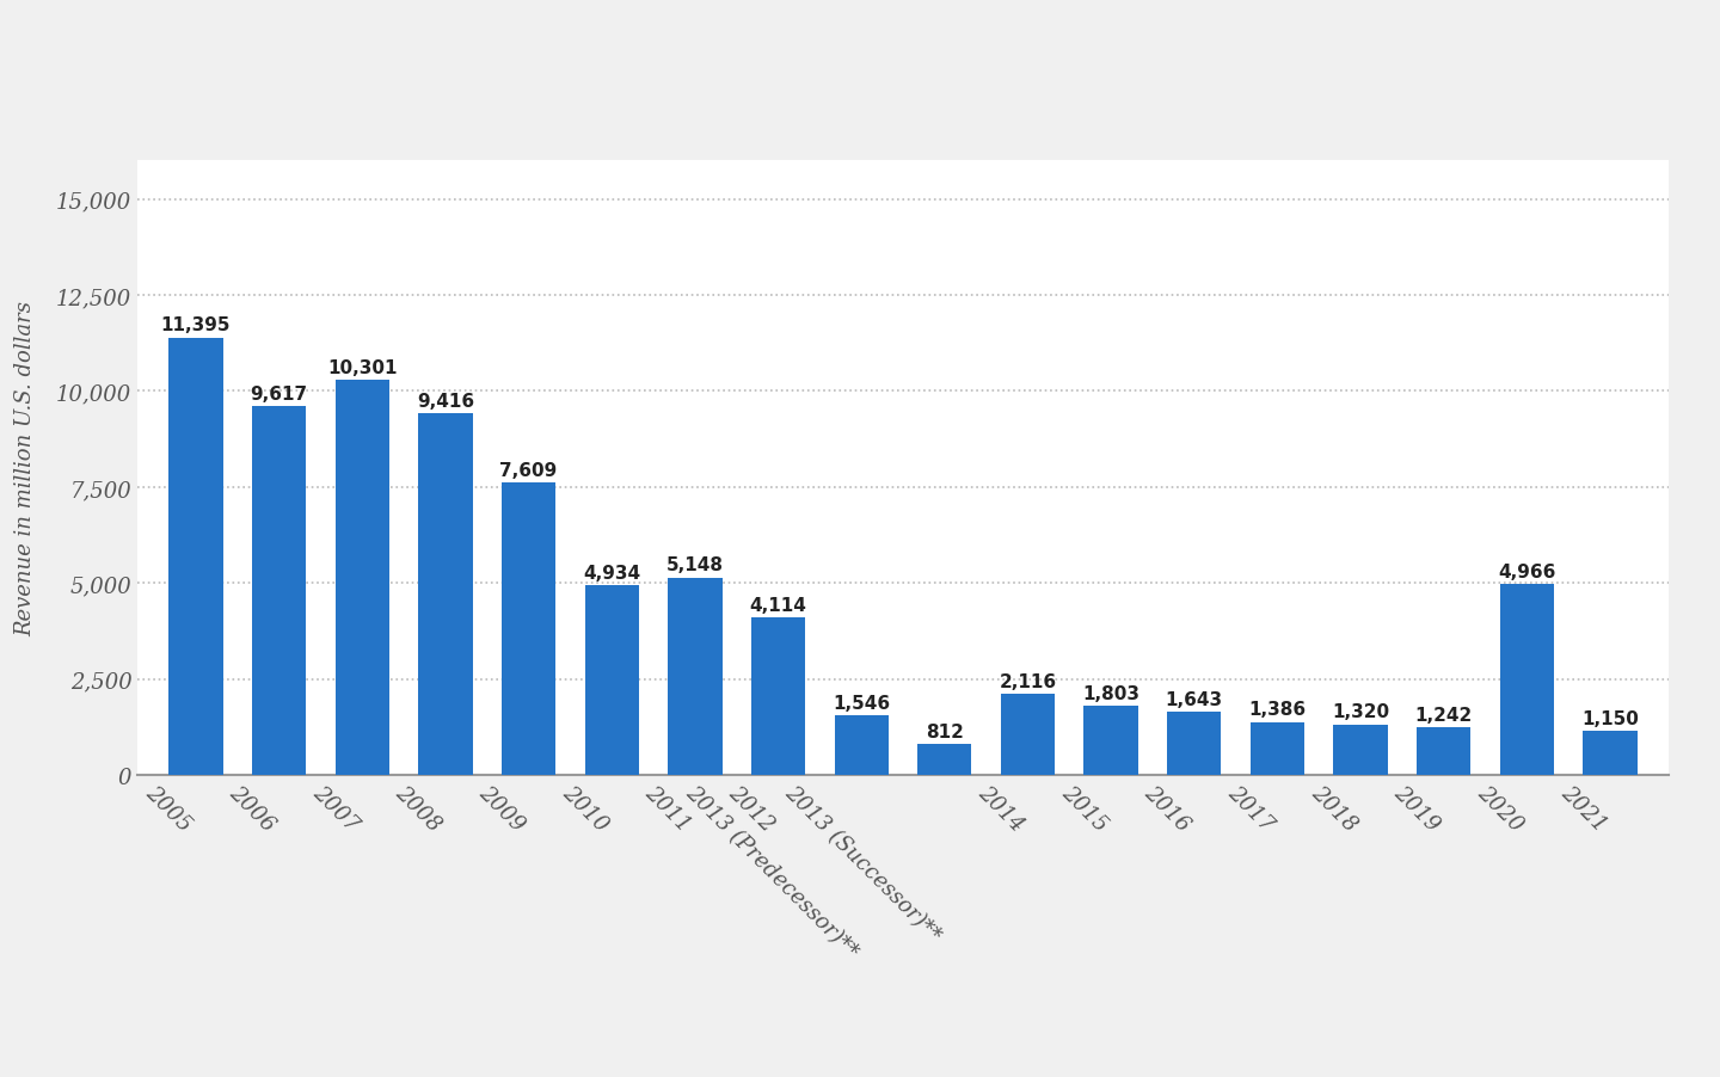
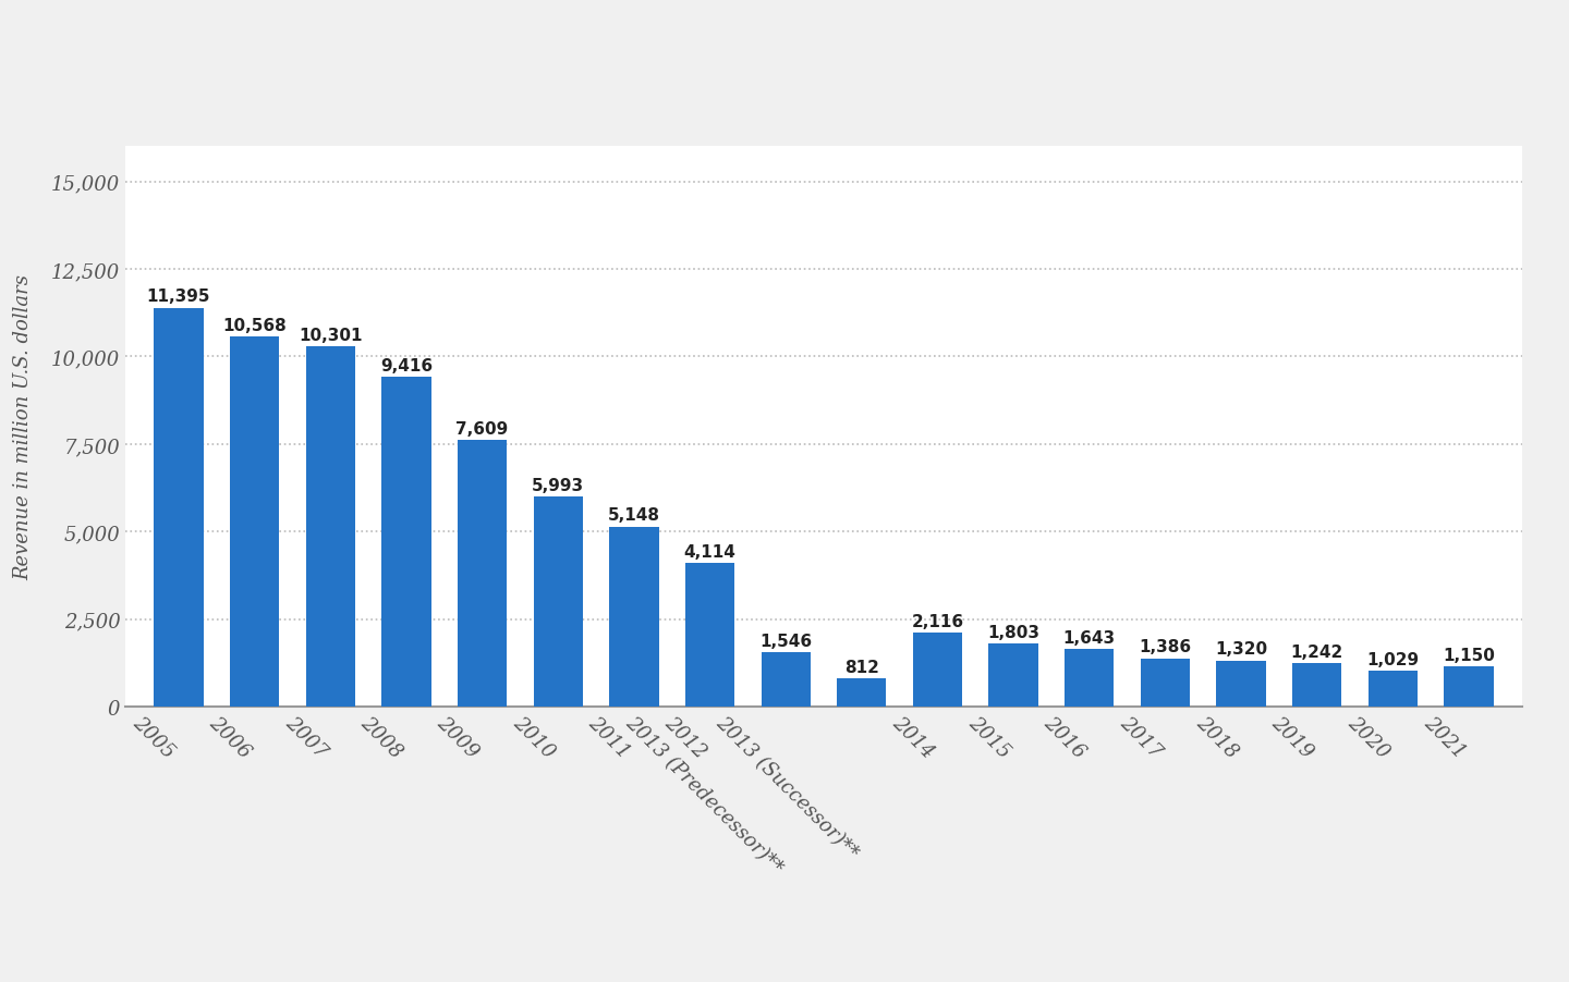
2006: 9,617 -> 10,568
2010: 4,934 -> 5,993
2020: 4,966 -> 1,029
